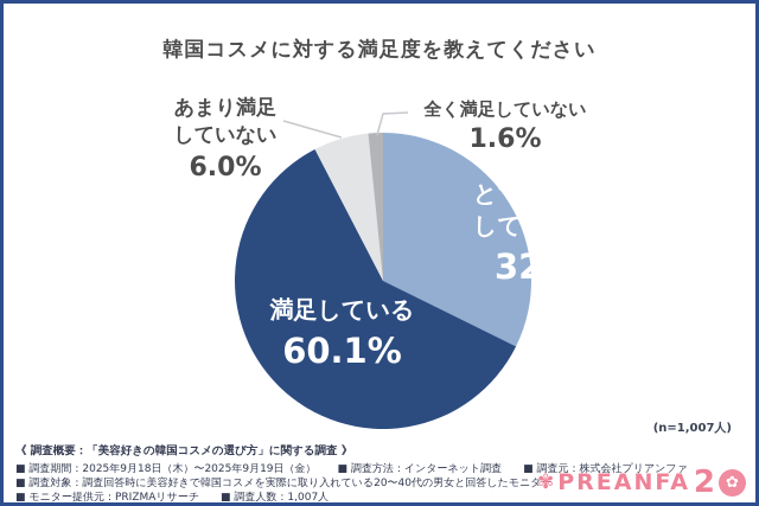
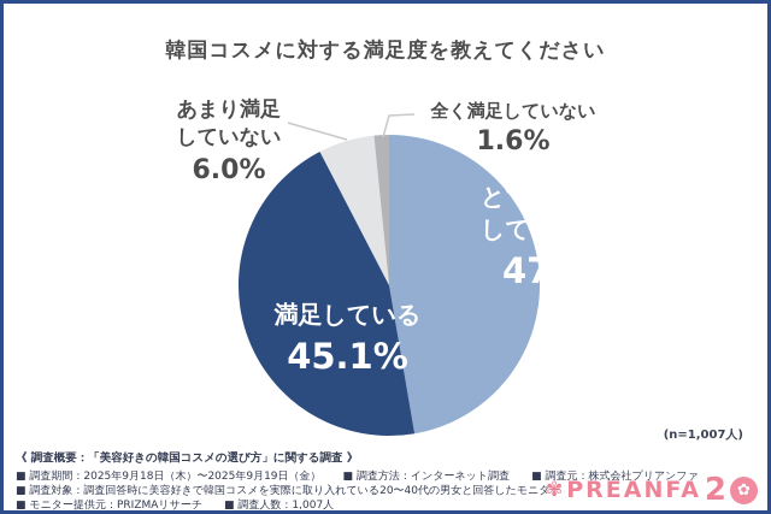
とても満足している: 32.3% -> 47.3%
満足している: 60.1% -> 45.1%
